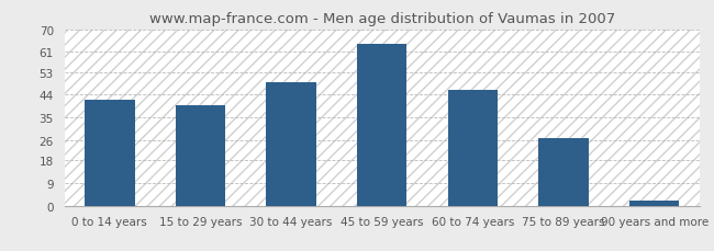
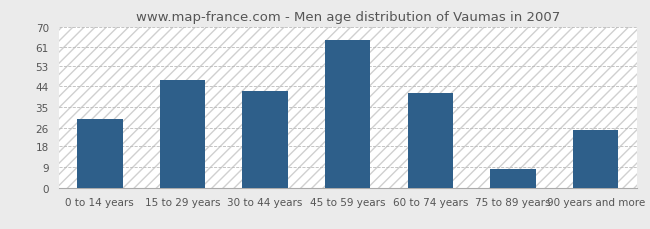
0 to 14 years: 42 -> 30
15 to 29 years: 40 -> 47
30 to 44 years: 49 -> 42
60 to 74 years: 46 -> 41
75 to 89 years: 27 -> 8
90 years and more: 2 -> 25
